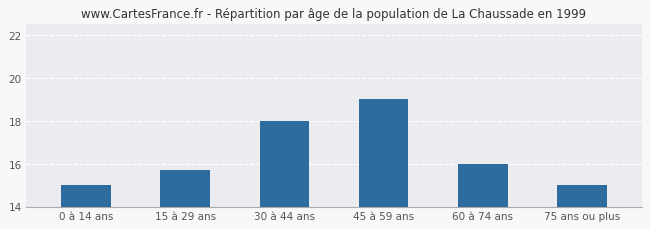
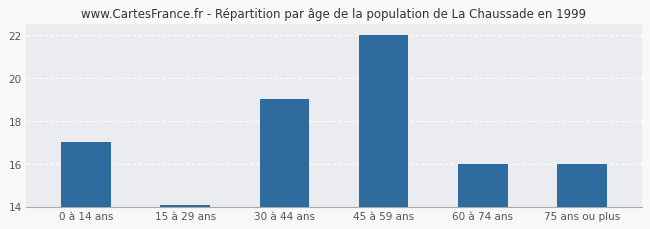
0 à 14 ans: 15.00 -> 17.00
15 à 29 ans: 15.70 -> 14.07
30 à 44 ans: 18.00 -> 19.00
45 à 59 ans: 19.00 -> 22.00
75 ans ou plus: 15.00 -> 16.00
